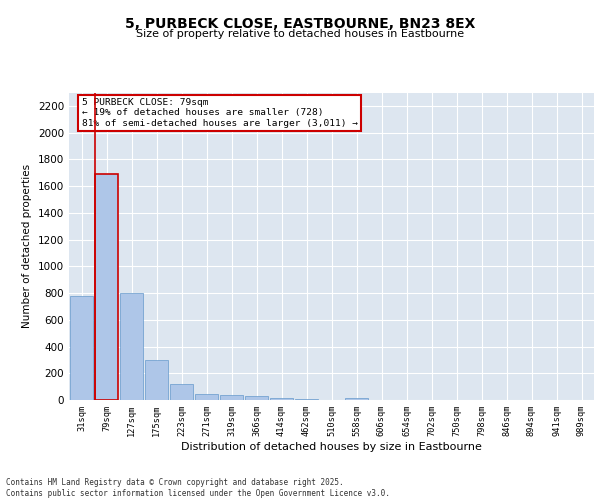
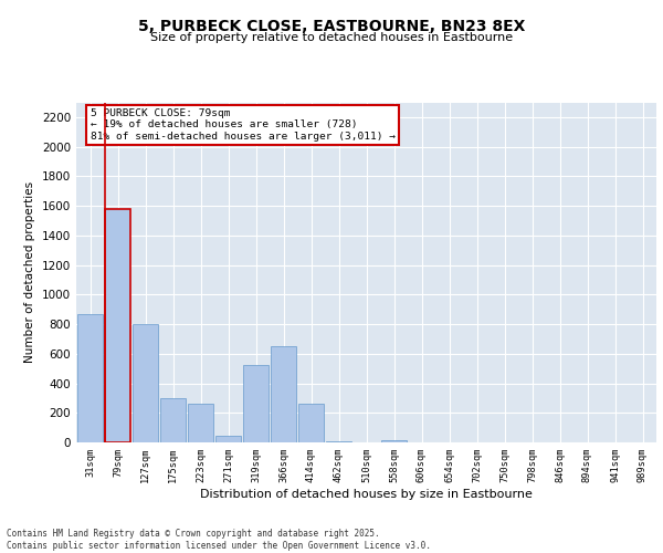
31sqm: 780 -> 870
79sqm: 1690 -> 1580
223sqm: 120 -> 260
319sqm: 40 -> 520
366sqm: 30 -> 650
414sqm: 20 -> 260
